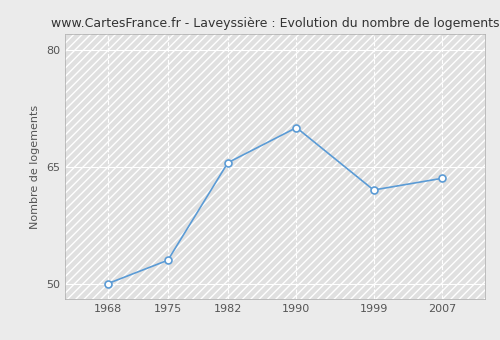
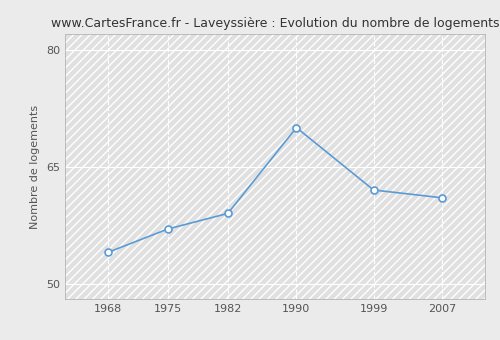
1968: 50.0 -> 54.0
1975: 53.0 -> 57.0
1982: 65.5 -> 59.0
2007: 63.5 -> 61.0
